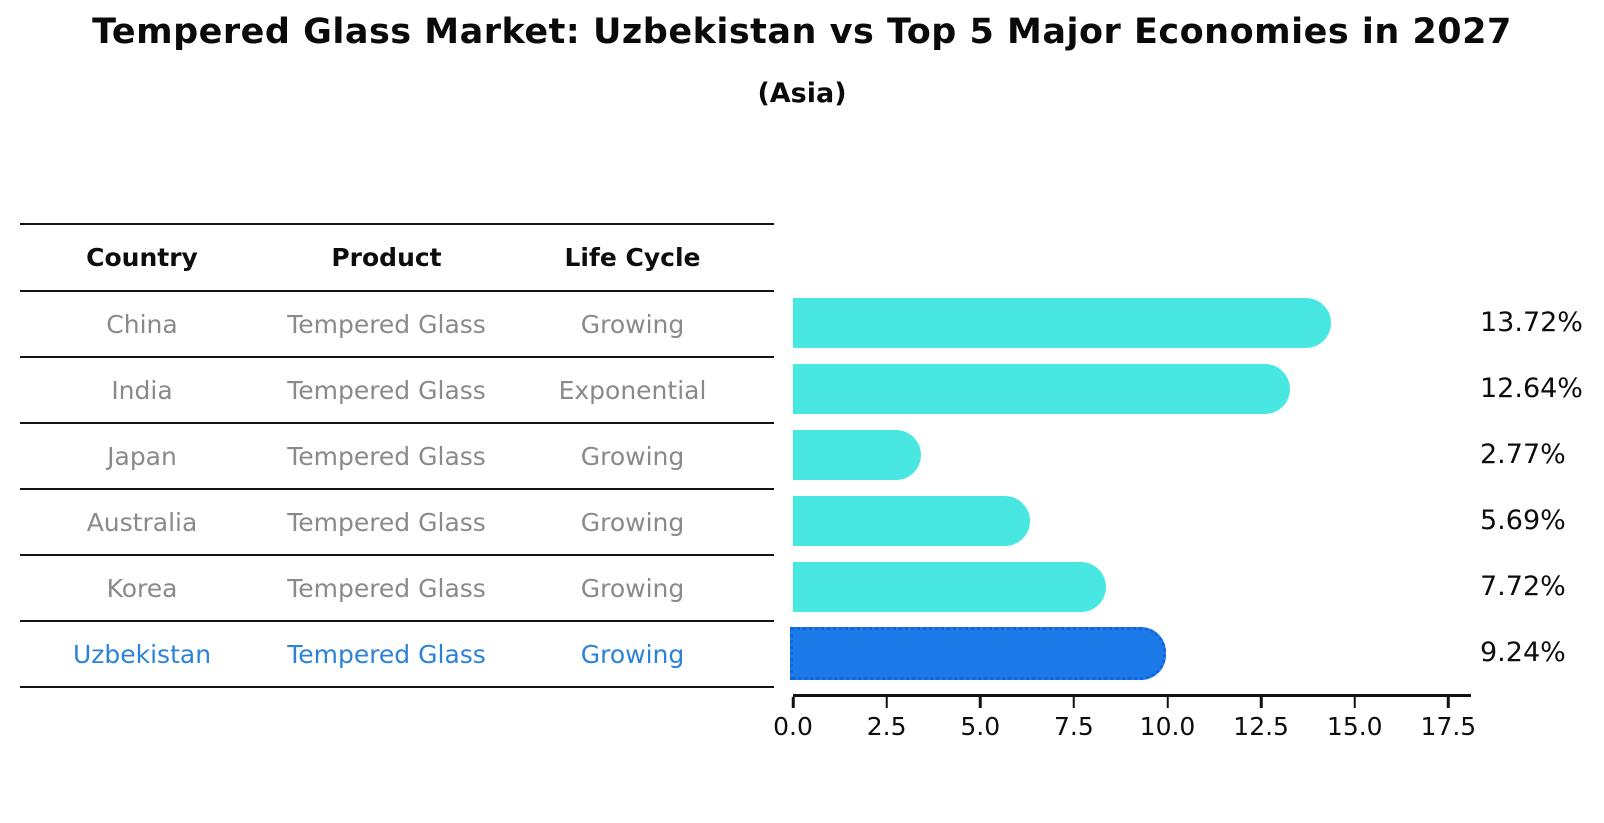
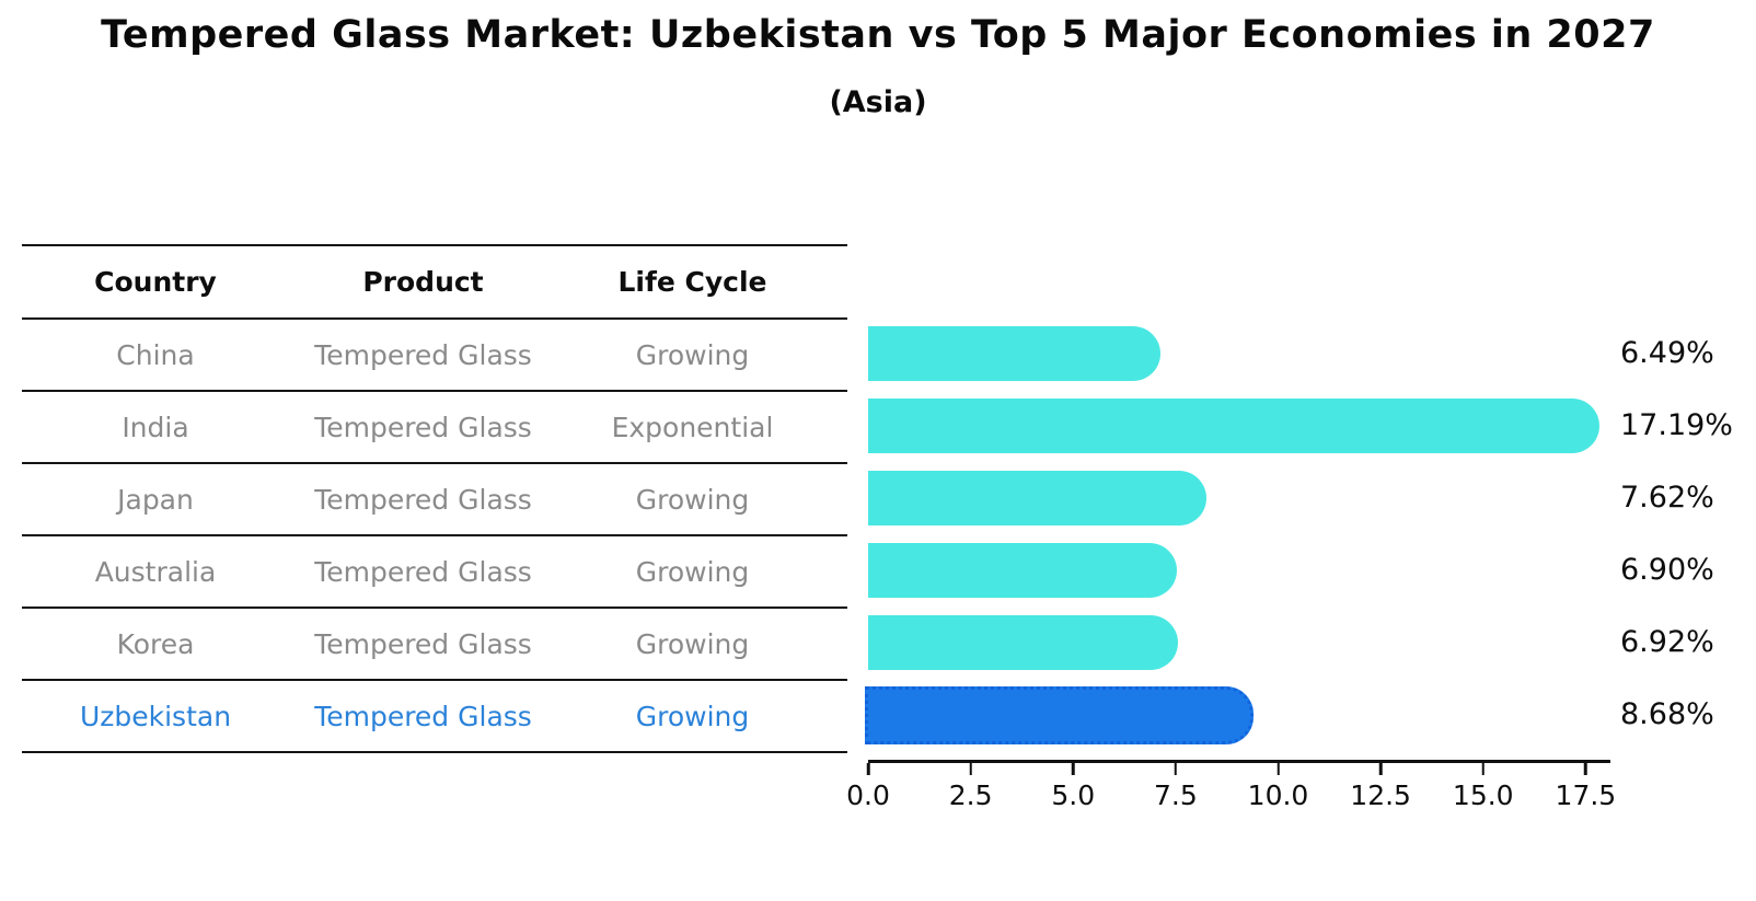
China: 13.72% -> 6.49%
India: 12.64% -> 17.19%
Japan: 2.77% -> 7.62%
Australia: 5.69% -> 6.90%
Korea: 7.72% -> 6.92%
Uzbekistan: 9.24% -> 8.68%
